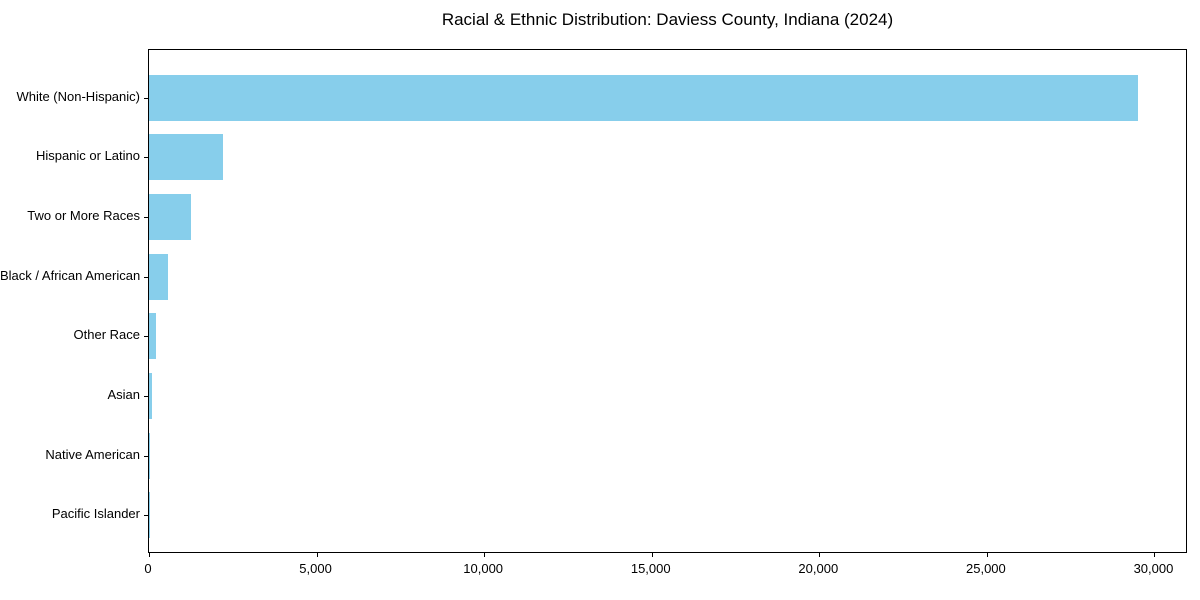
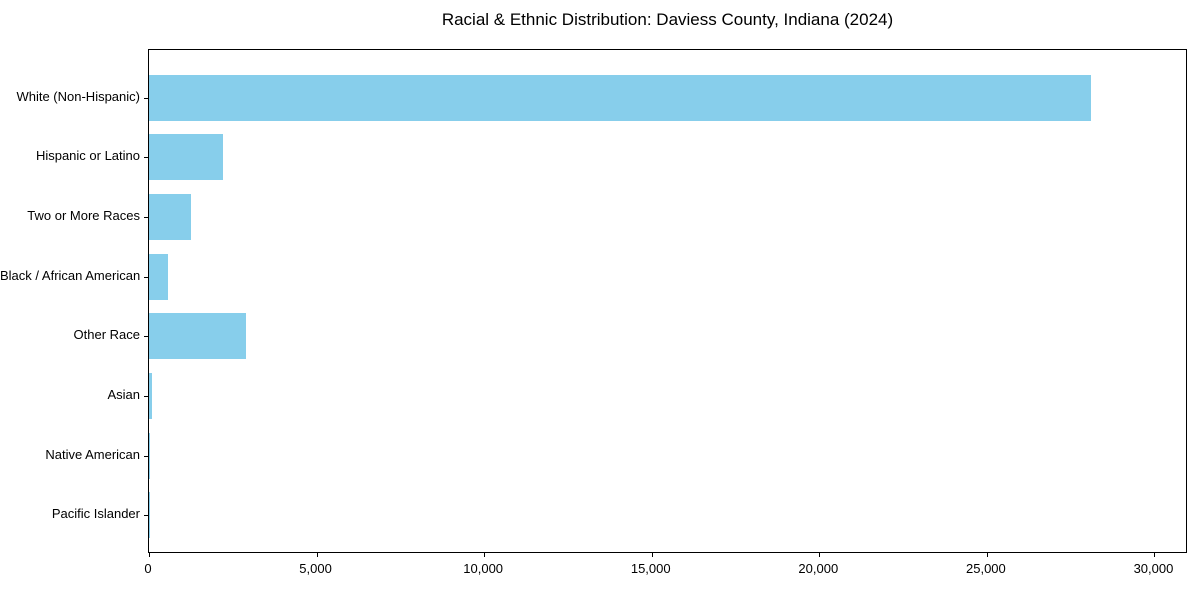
White (Non-Hispanic): 29500 -> 28100
Other Race: 200 -> 2900
